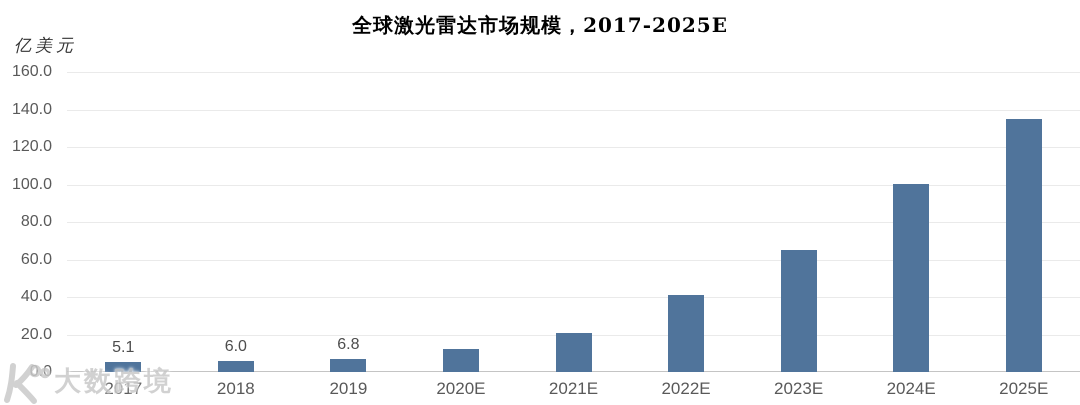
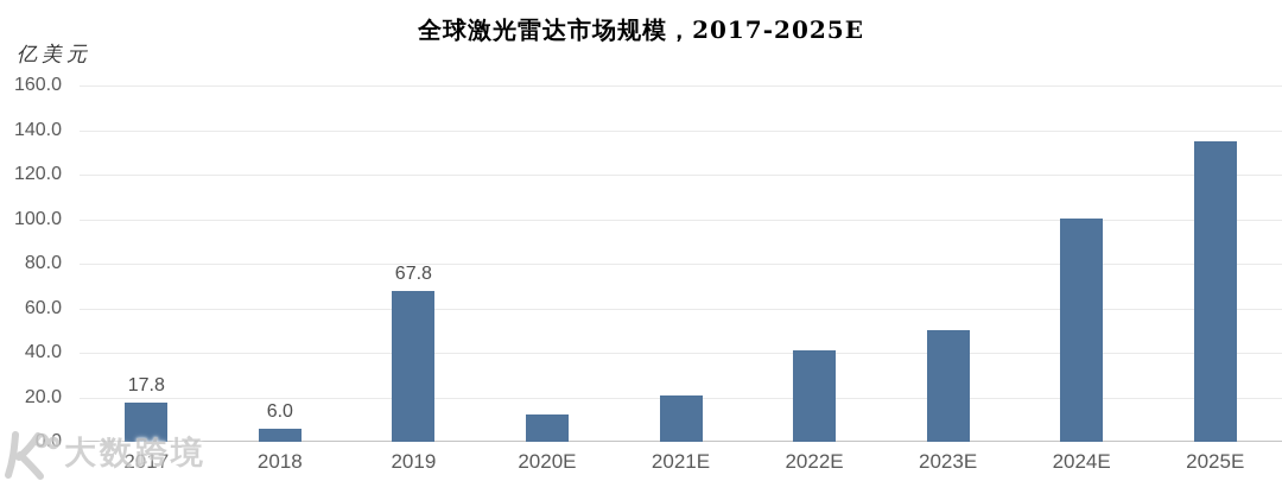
2017: 5.1 -> 17.8
2019: 6.8 -> 67.8
2023E: 65 -> 50
